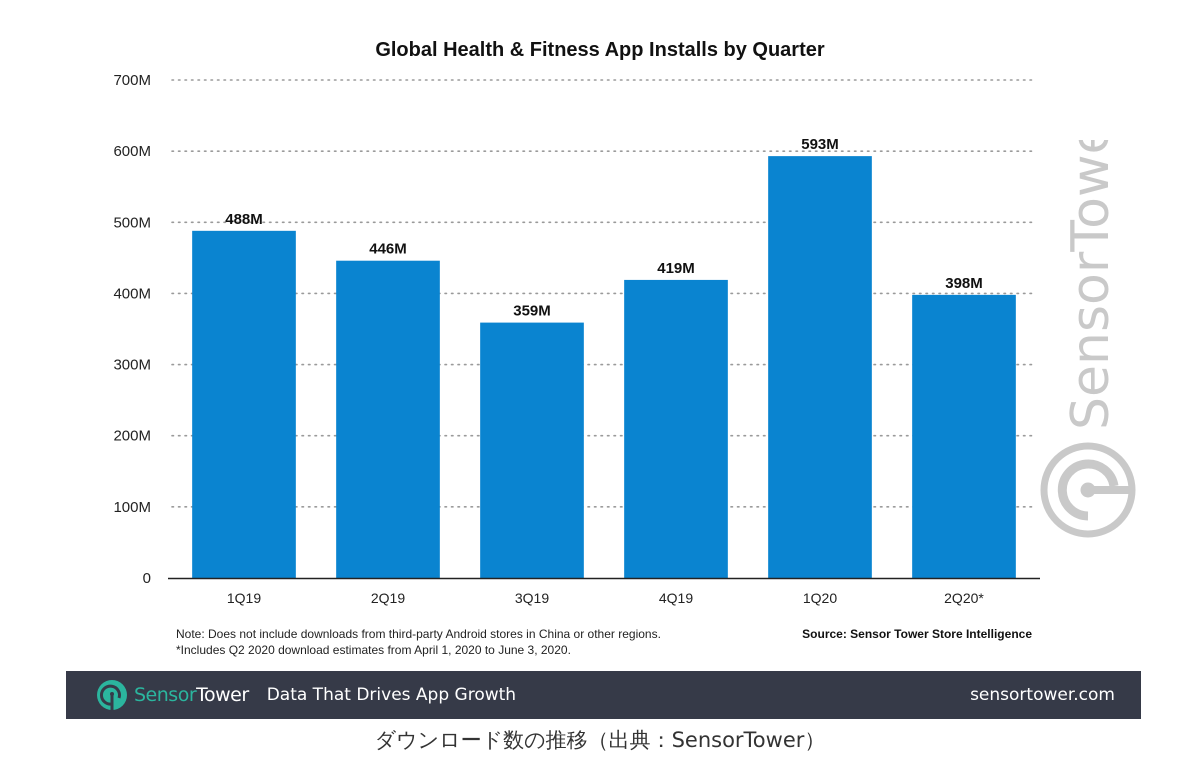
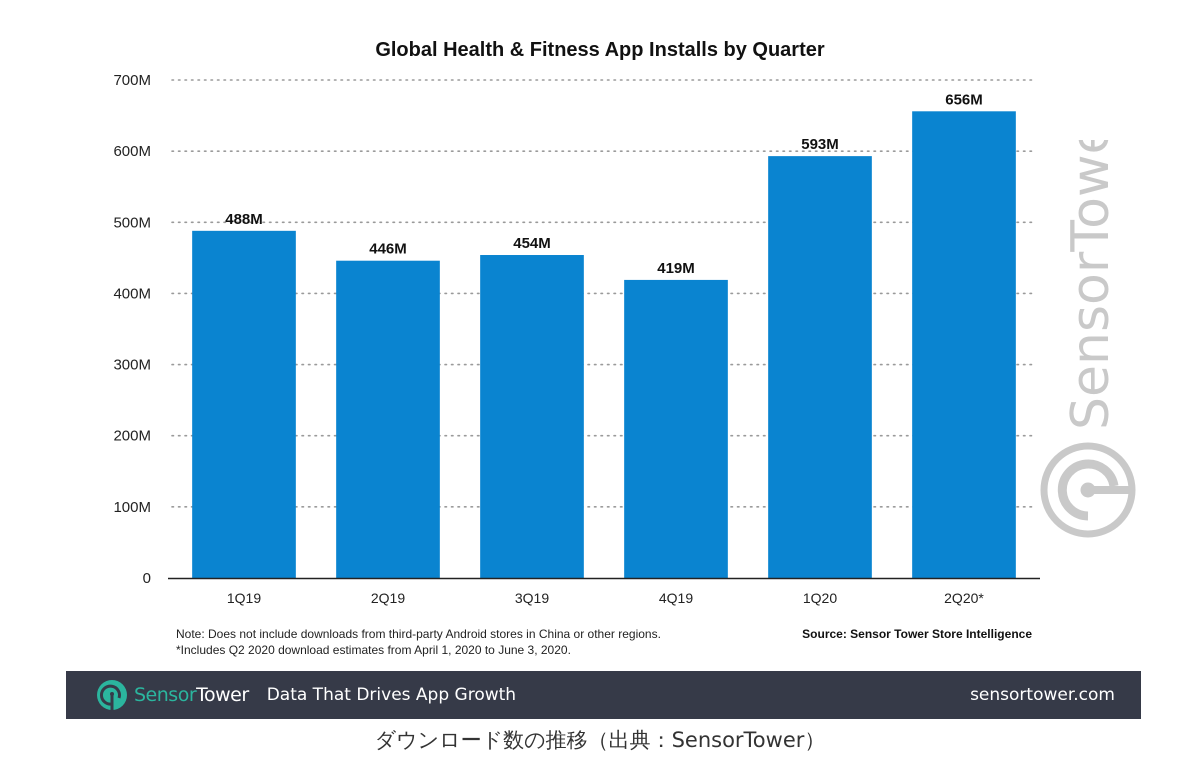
3Q19: 359M -> 454M
2Q20*: 398M -> 656M
